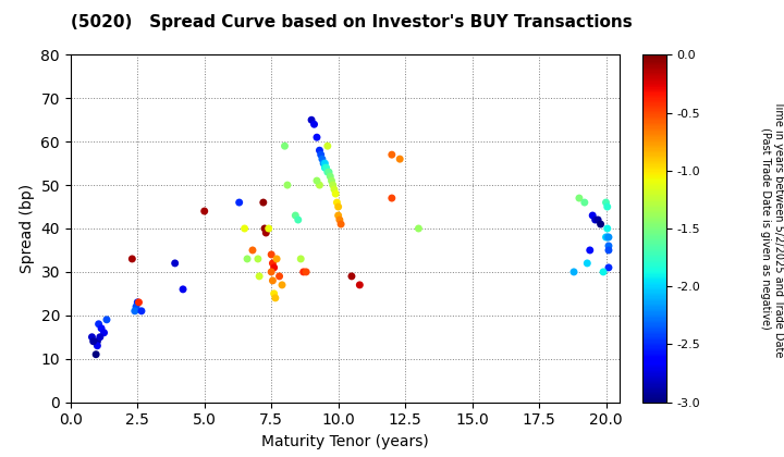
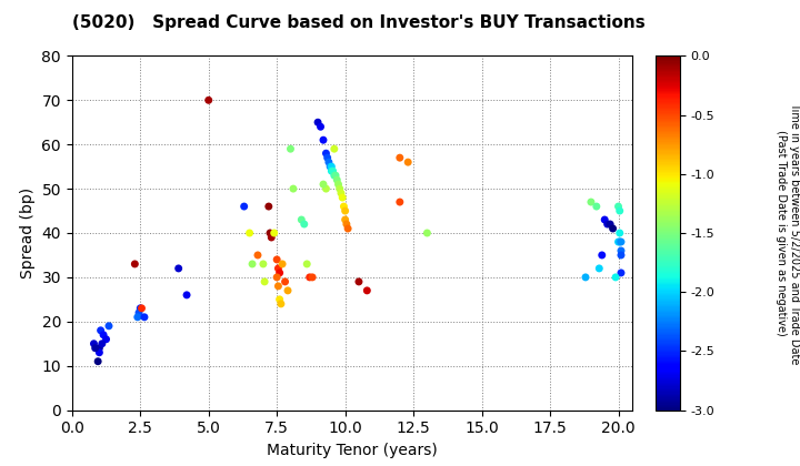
5.0: 44 -> 70
